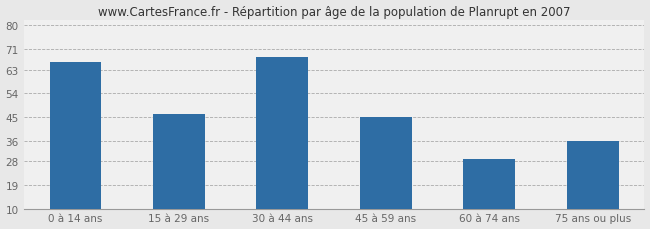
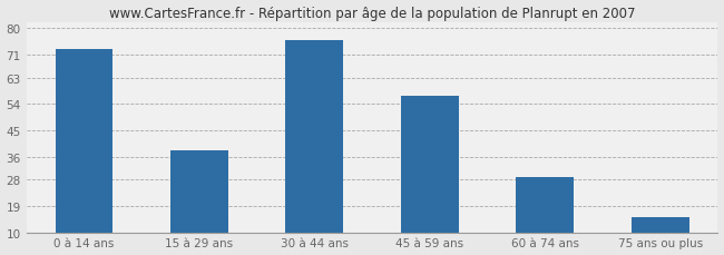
0 à 14 ans: 66 -> 73
15 à 29 ans: 46 -> 38
30 à 44 ans: 68 -> 76
45 à 59 ans: 45 -> 57
75 ans ou plus: 36 -> 15
